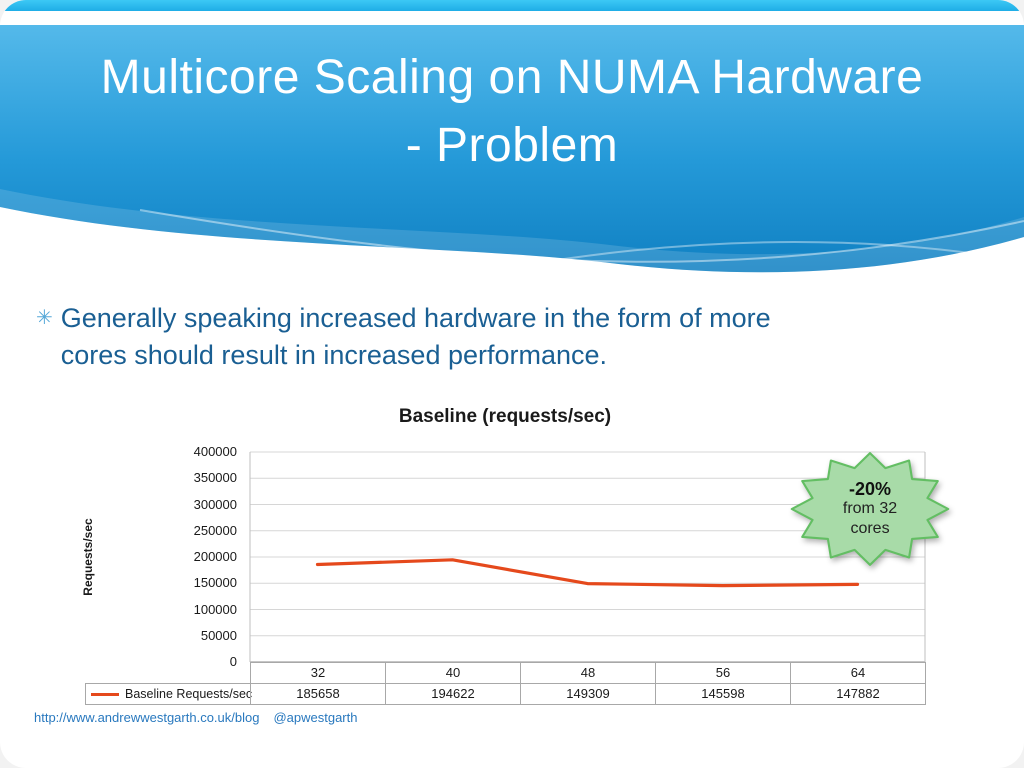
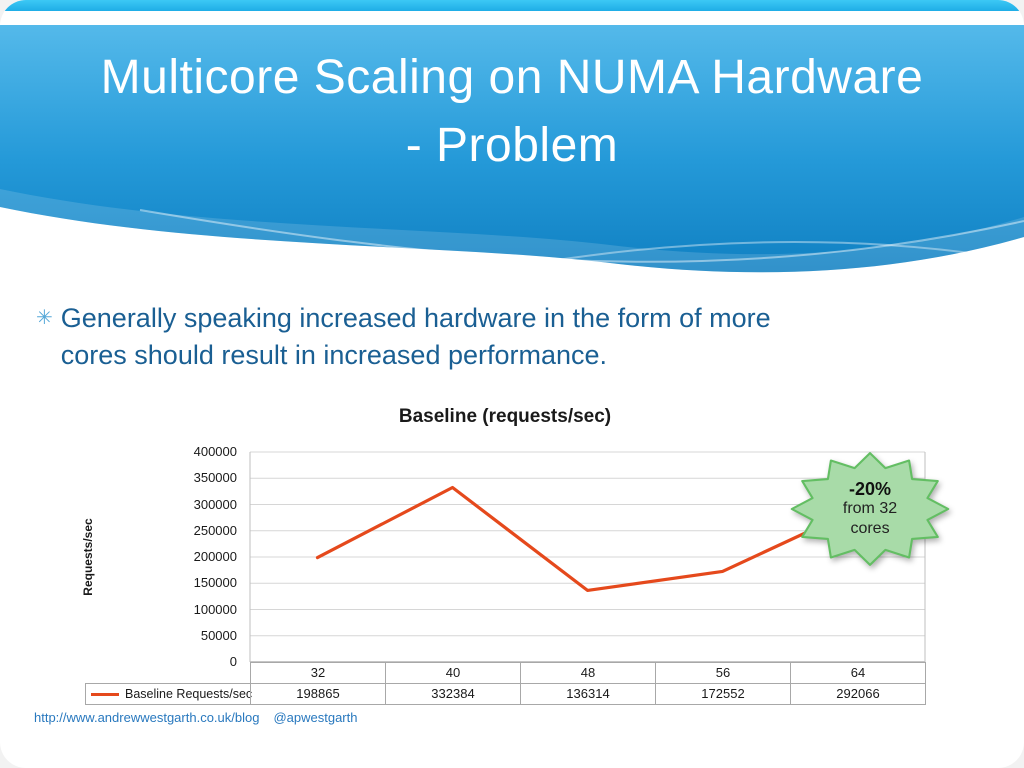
32: 185658 -> 198865
40: 194622 -> 332384
48: 149309 -> 136314
56: 145598 -> 172552
64: 147882 -> 292066
